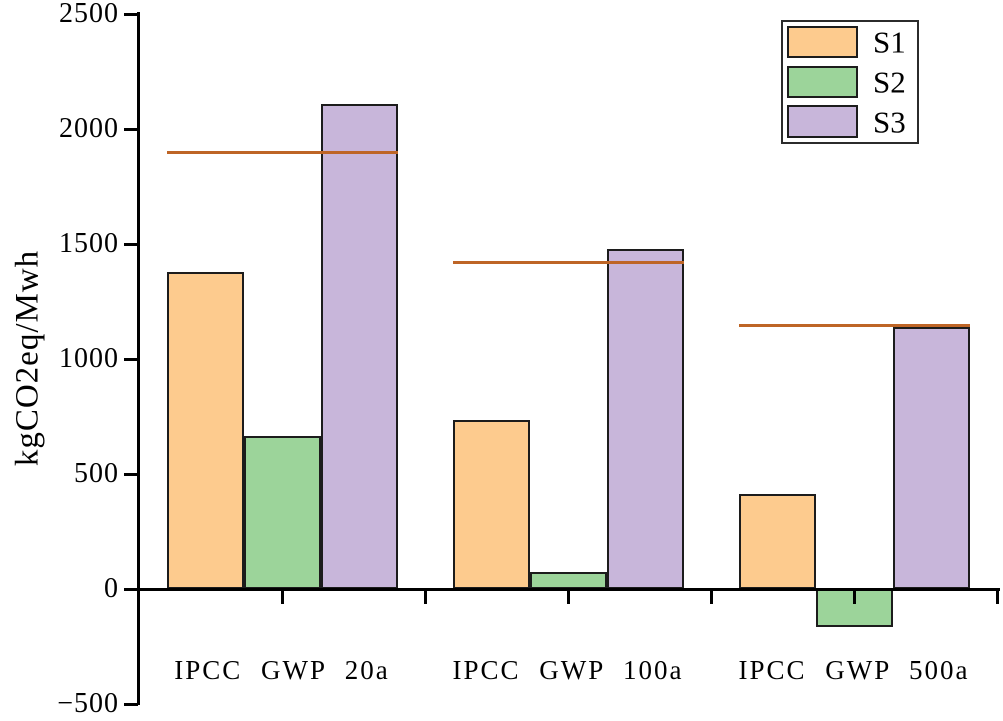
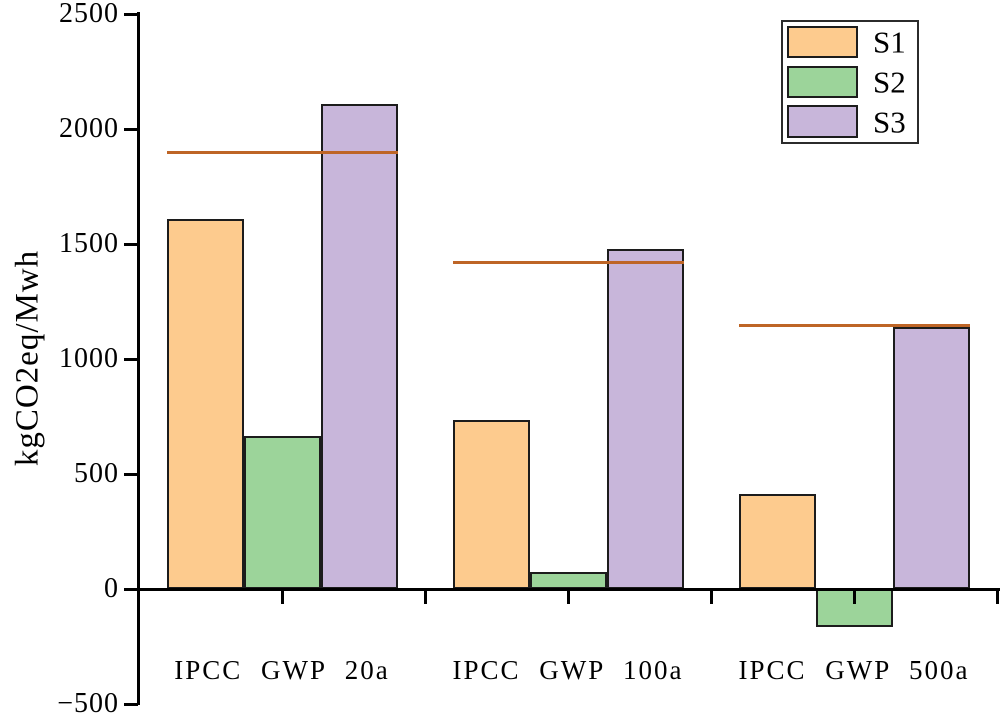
S1/IPCC GWP 20a: 1380 -> 1610
